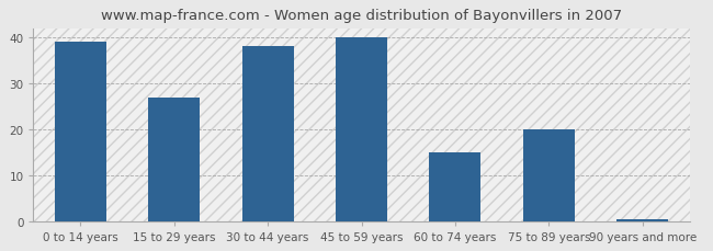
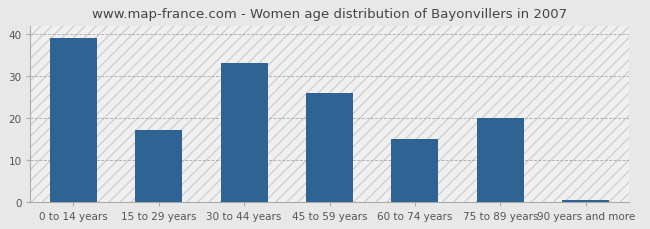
15 to 29 years: 27.0 -> 17.0
30 to 44 years: 38.0 -> 33.0
45 to 59 years: 40.0 -> 26.0
